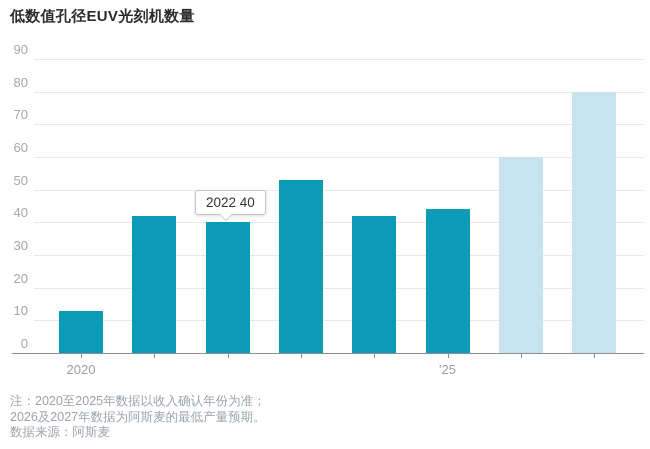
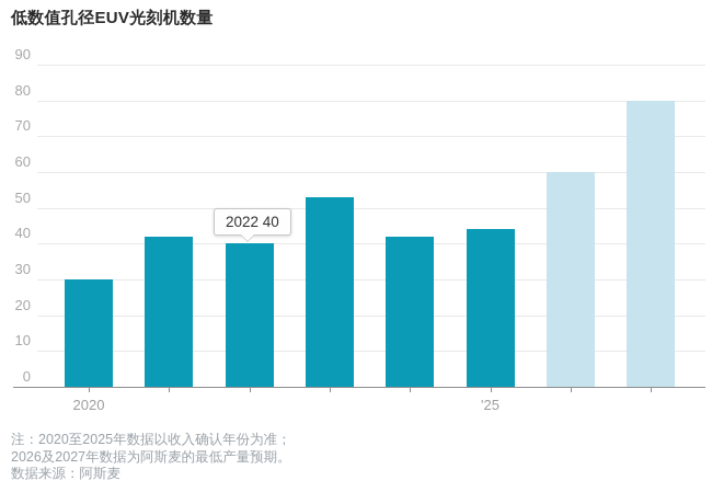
2020: 13 -> 30
